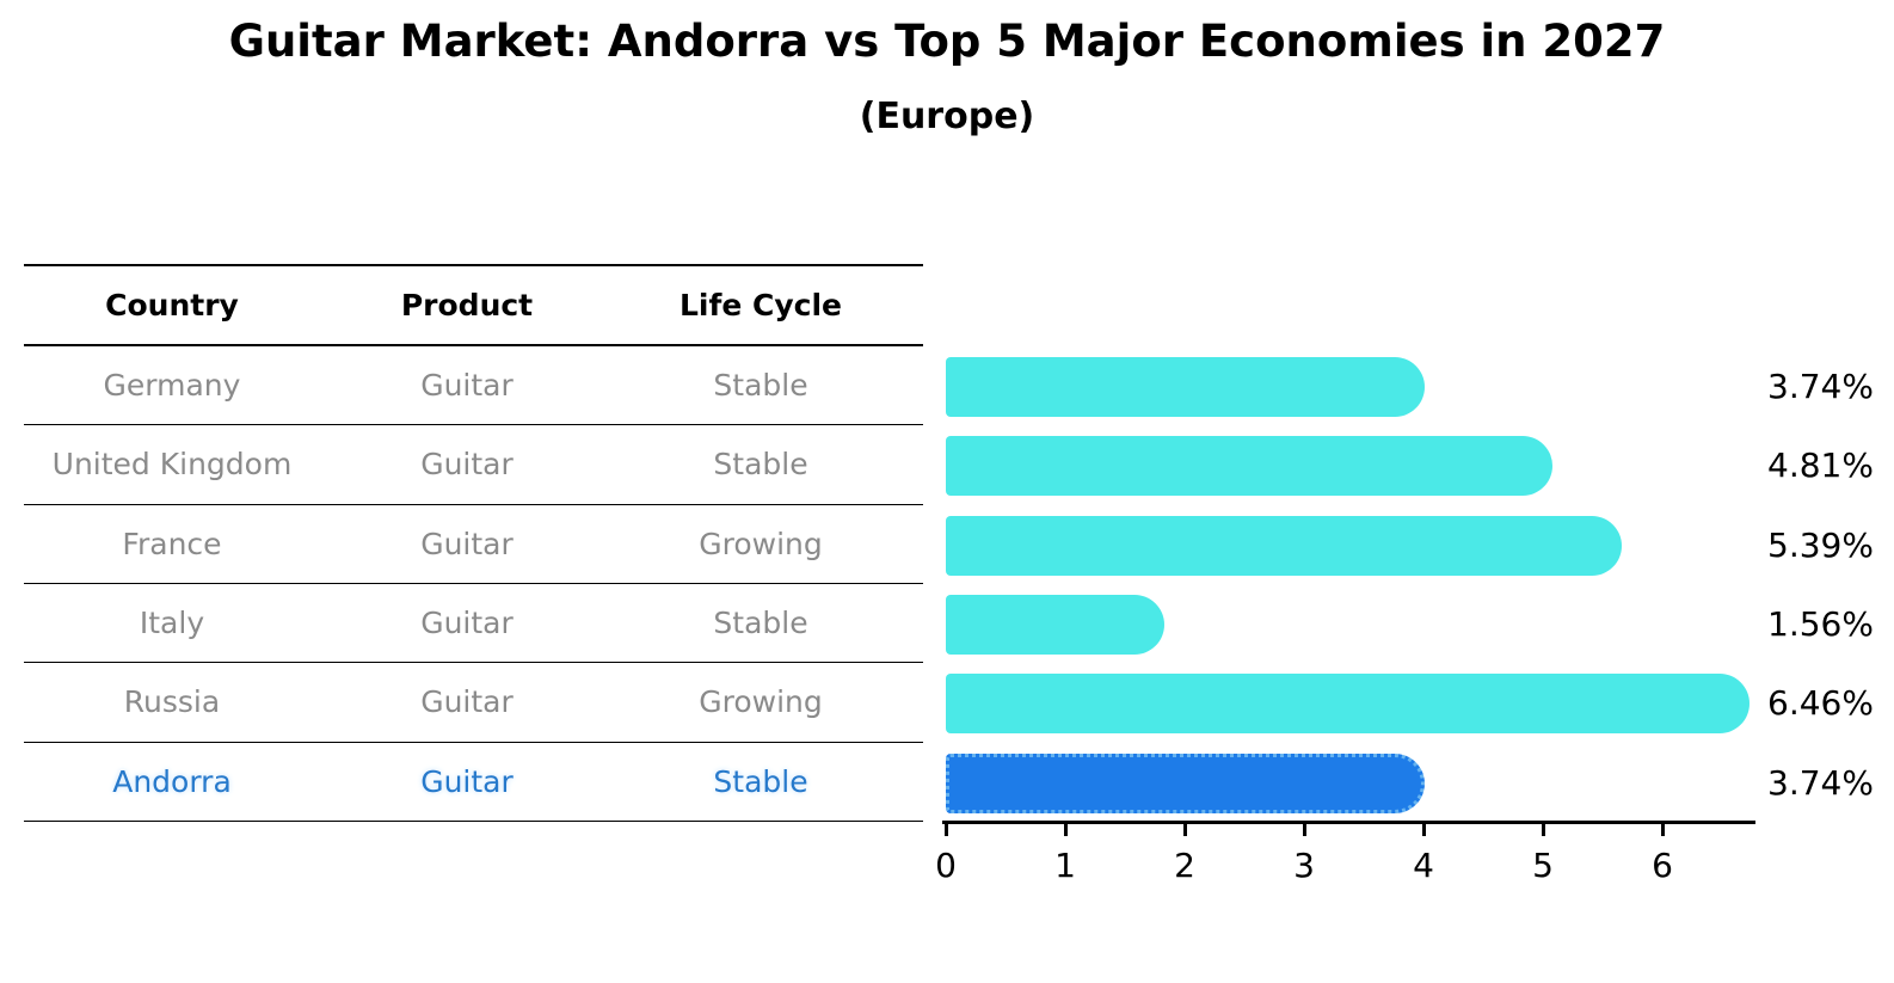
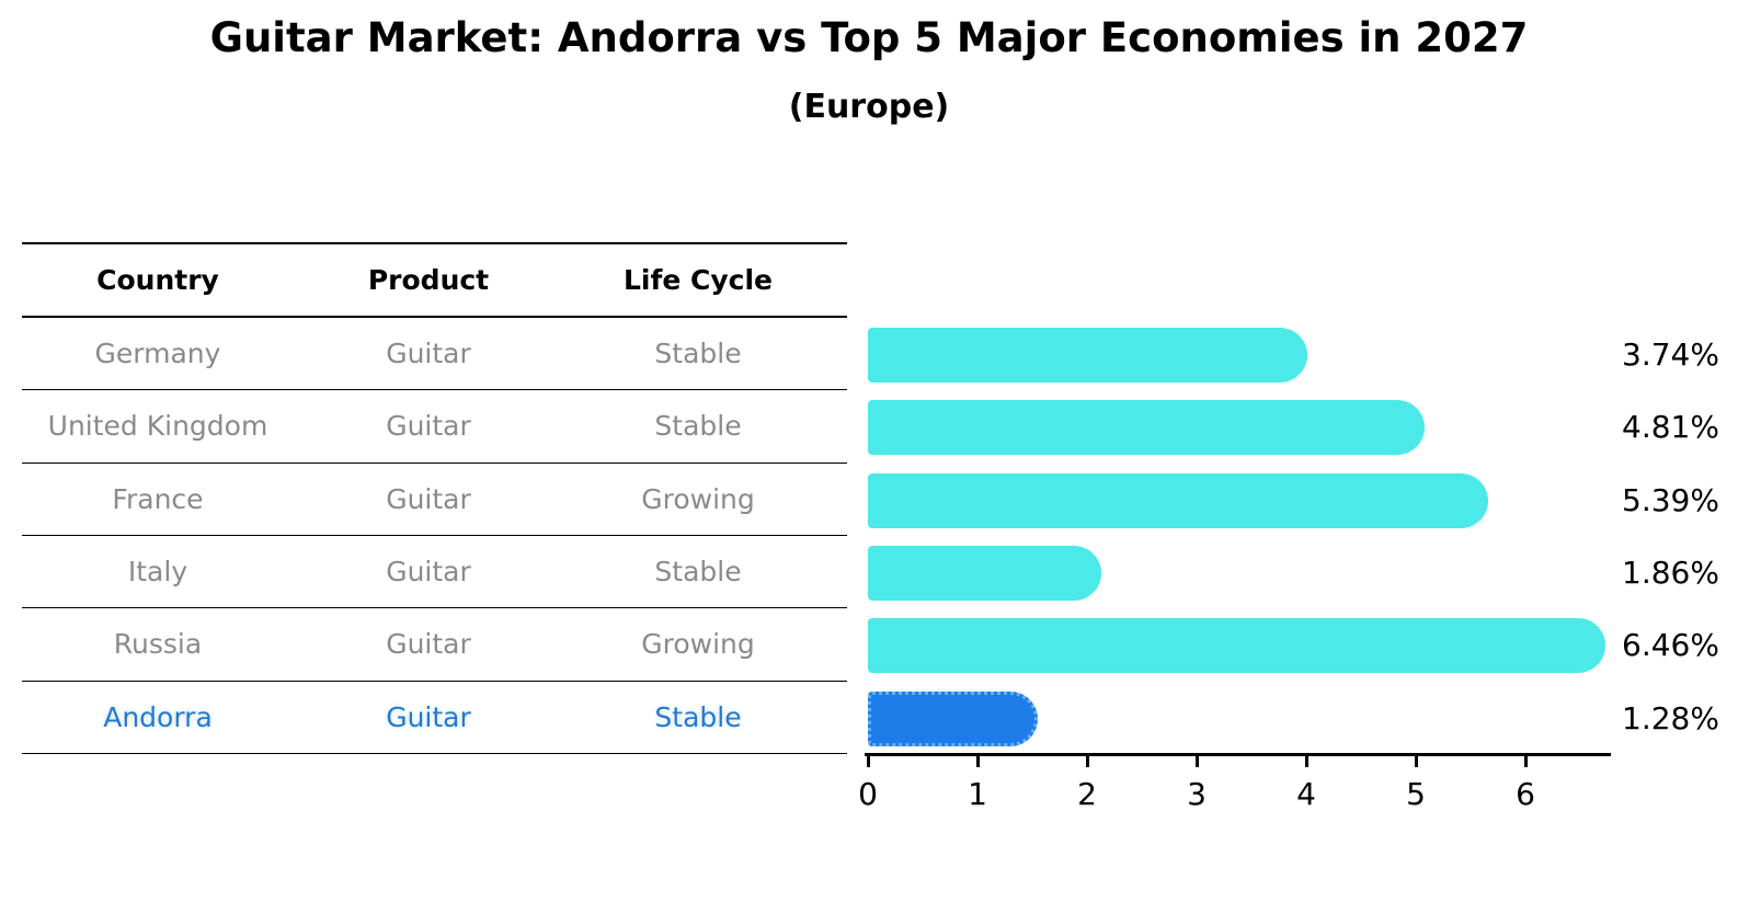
Italy: 1.56% -> 1.86%
Andorra: 3.74% -> 1.28%
